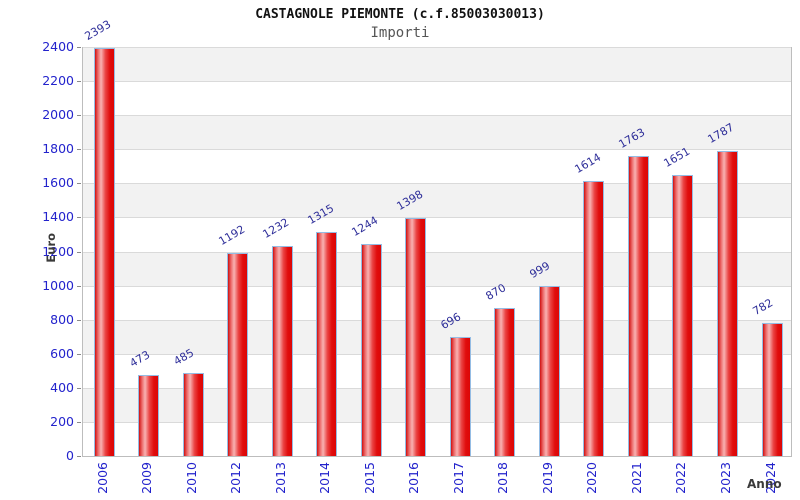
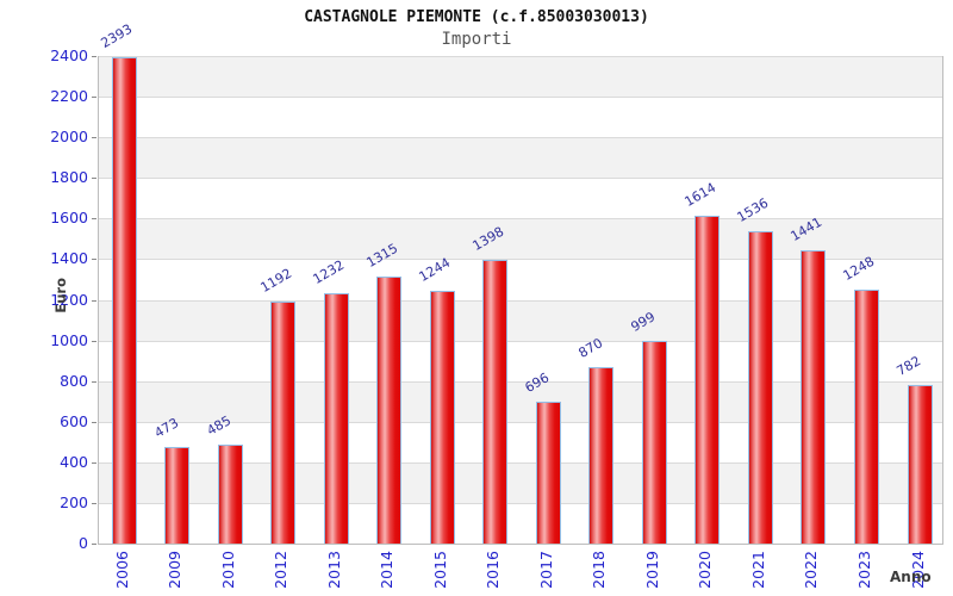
2021: 1763 -> 1536
2022: 1651 -> 1441
2023: 1787 -> 1248
